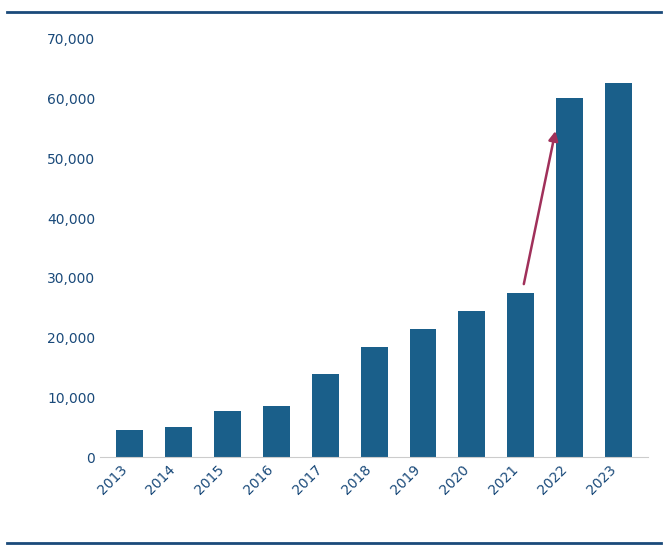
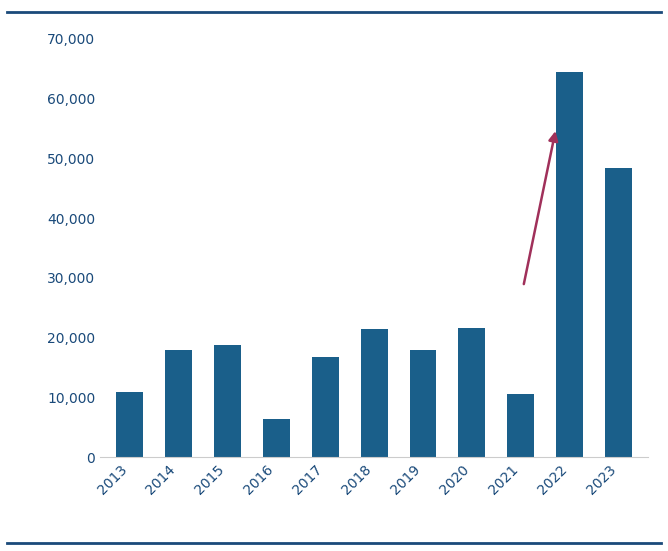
2013: 4,500 -> 11,000
2014: 5,100 -> 18,000
2015: 7,700 -> 18,800
2016: 8,500 -> 6,400
2017: 14,000 -> 16,800
2018: 18,500 -> 21,400
2019: 21,500 -> 18,000
2020: 24,500 -> 21,600
2021: 27,500 -> 10,600
2022: 60,000 -> 64,400
2023: 62,500 -> 48,400
